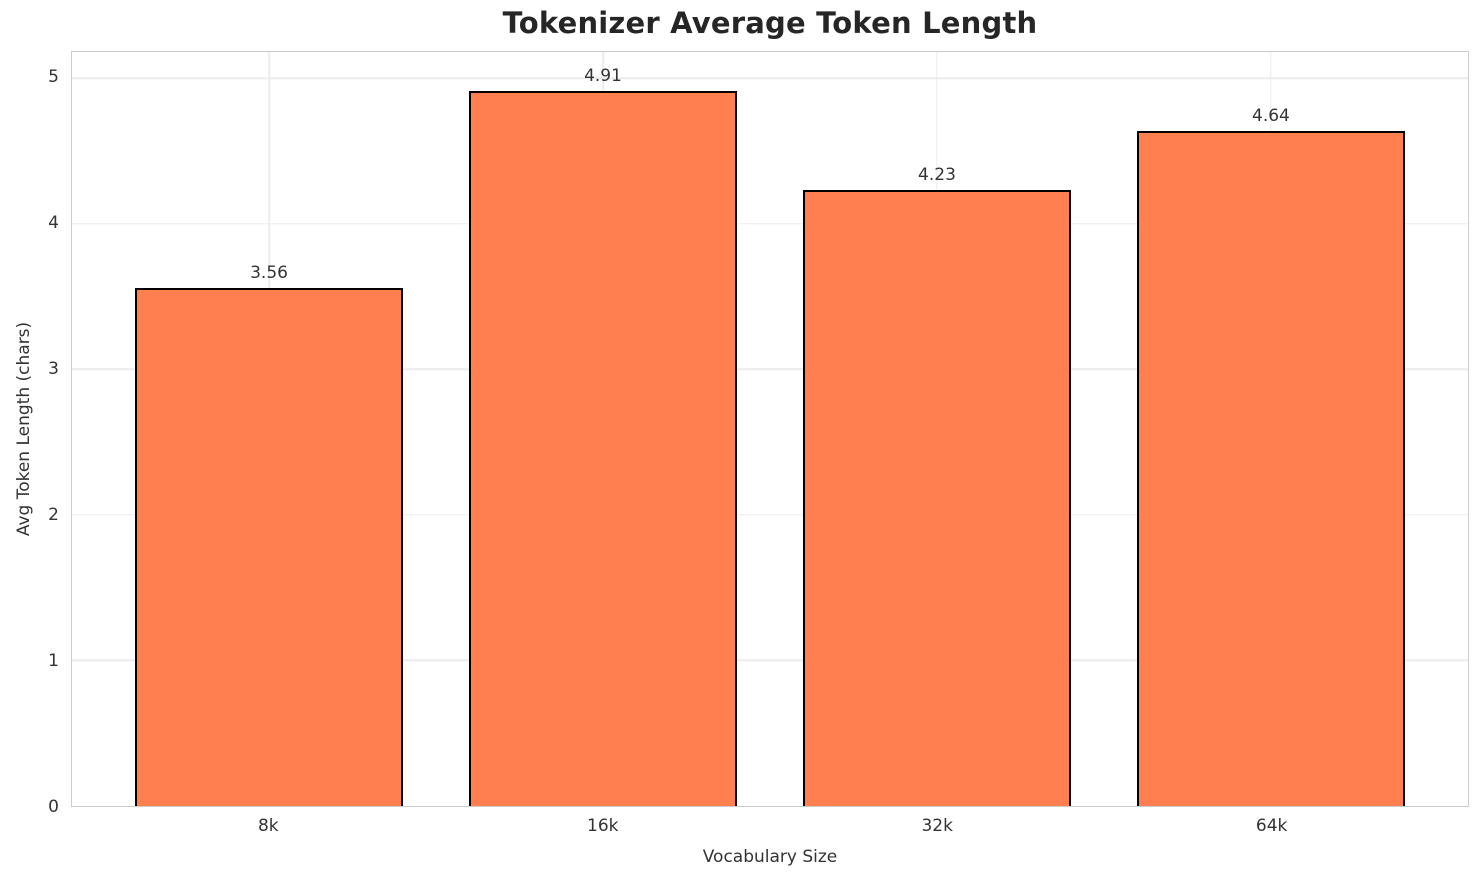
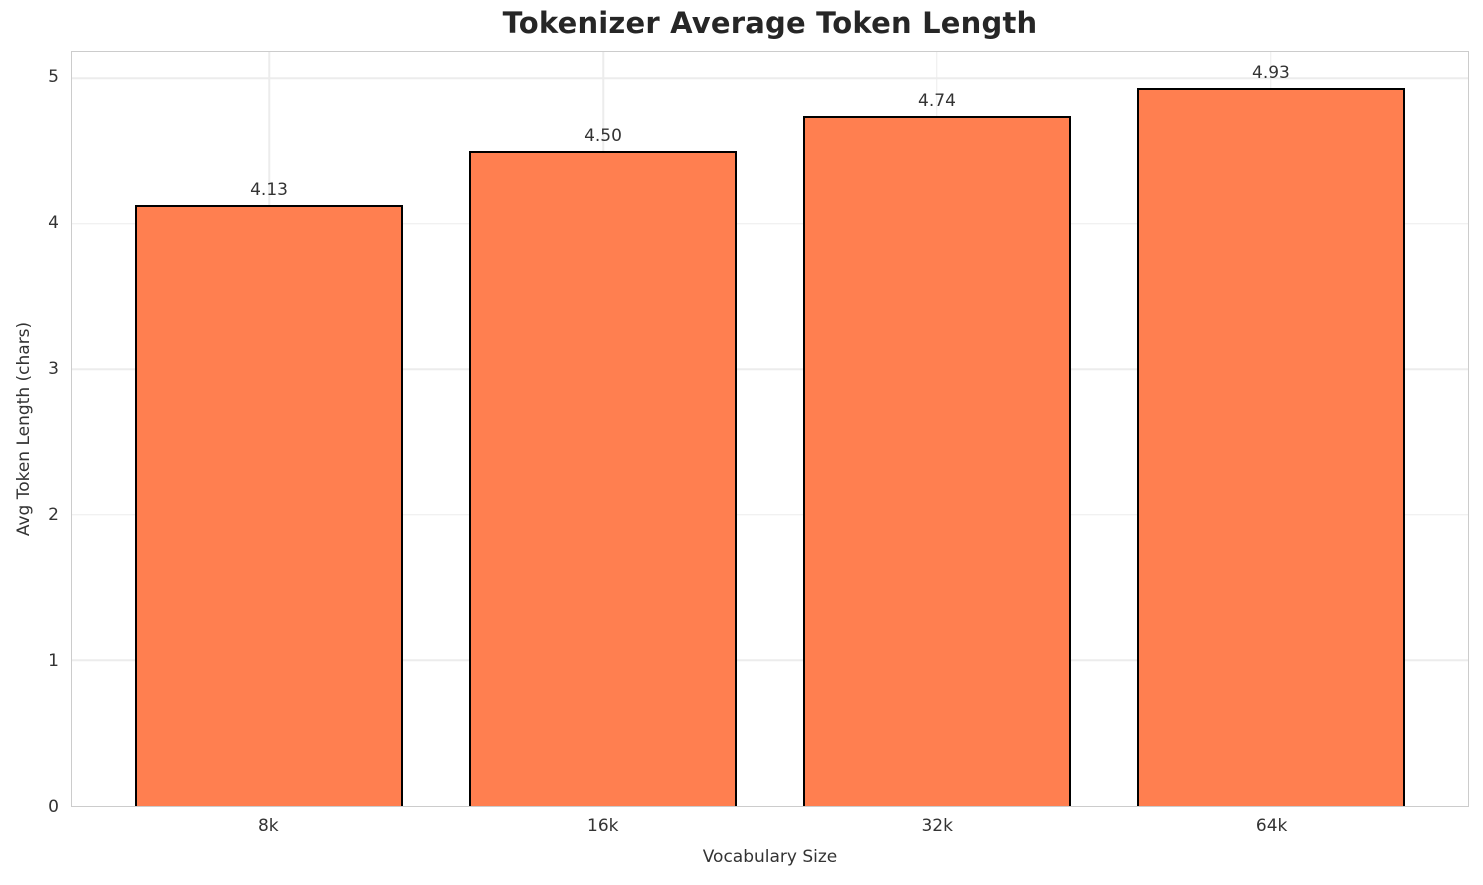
8k: 3.56 -> 4.13
16k: 4.91 -> 4.50
32k: 4.23 -> 4.74
64k: 4.64 -> 4.93
